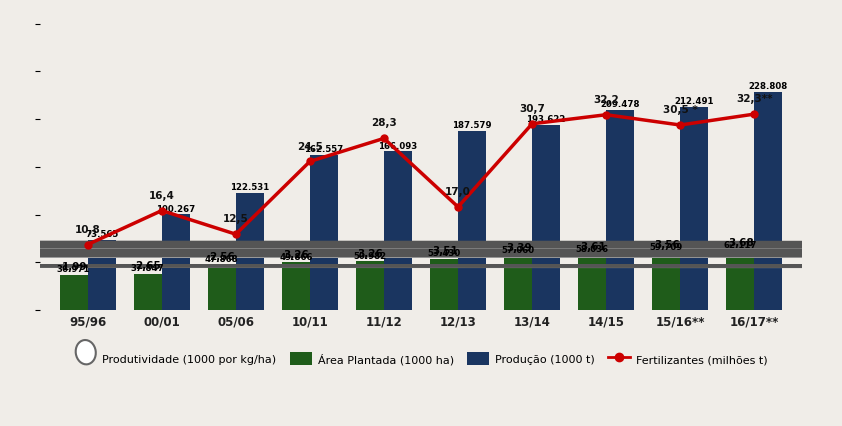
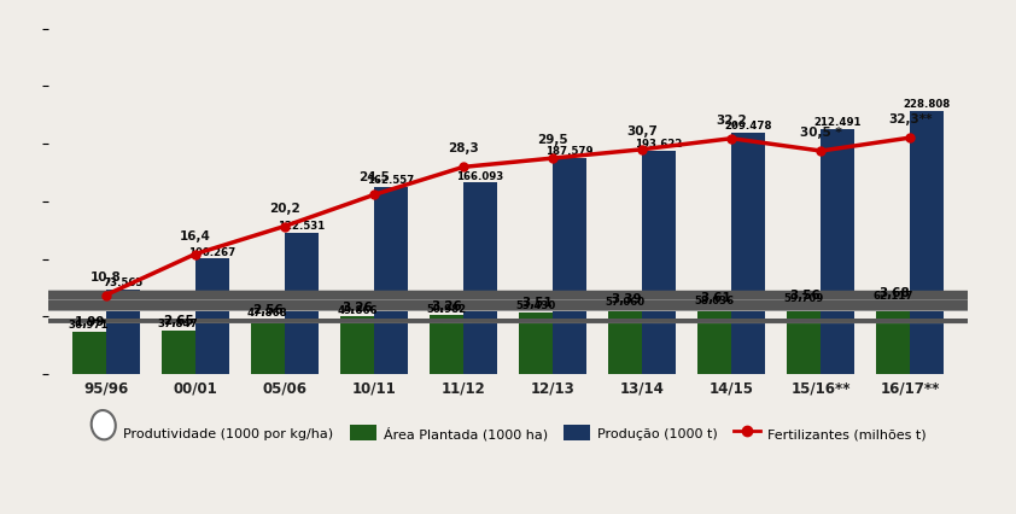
Fertilizantes (milhões t)/05/06: 12,5 -> 20,2
Fertilizantes (milhões t)/12/13: 17,0 -> 29,5
